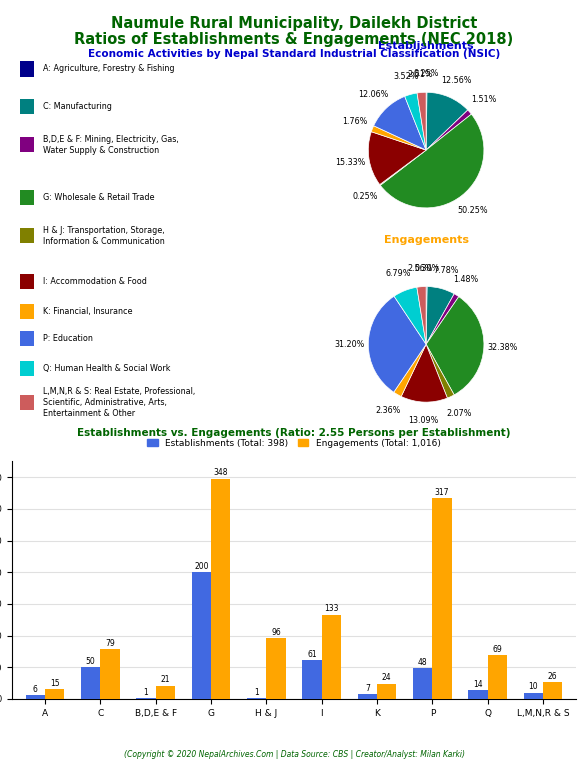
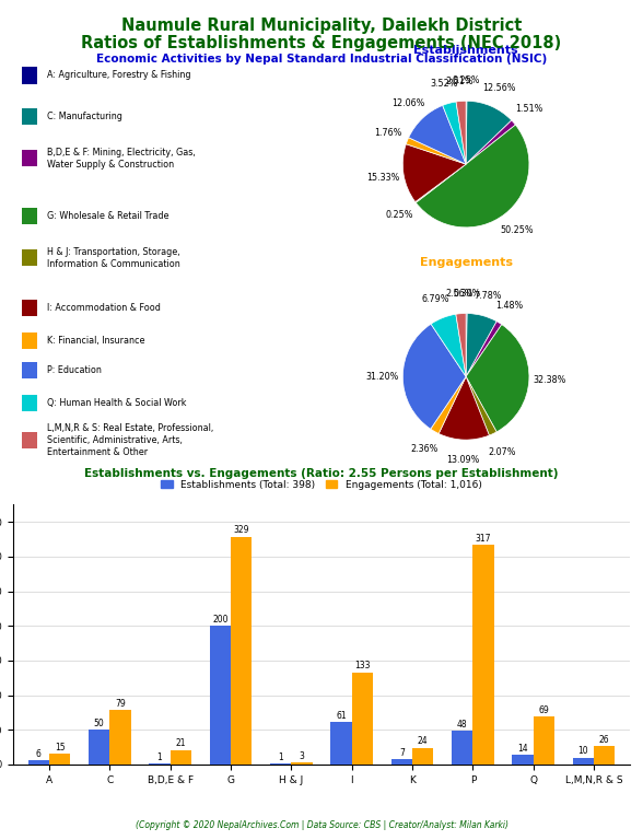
Engagements (Total: 1,016)/G: 348 -> 329
Engagements (Total: 1,016)/H & J: 96 -> 3
